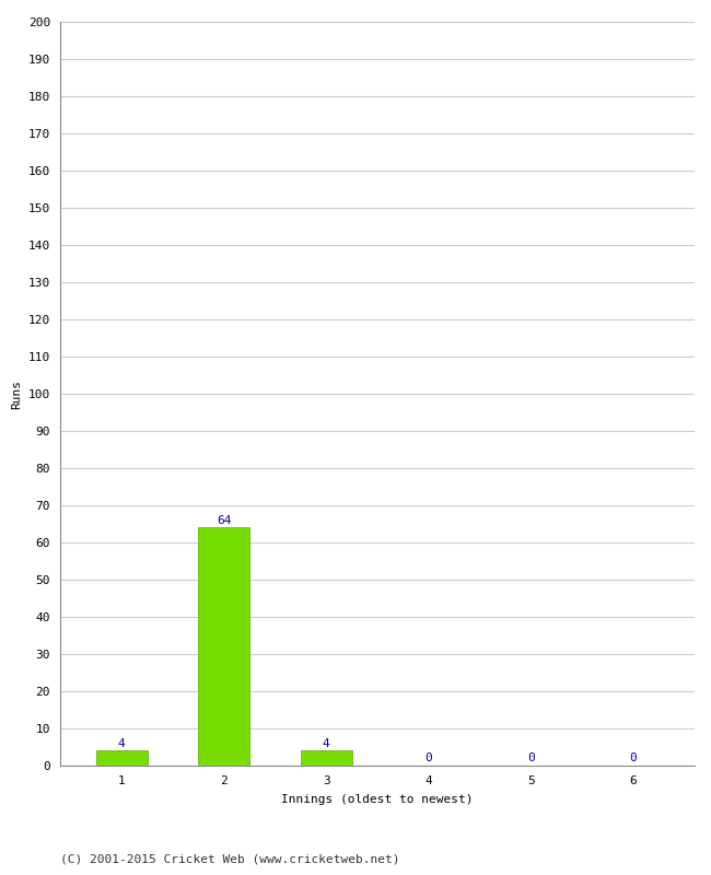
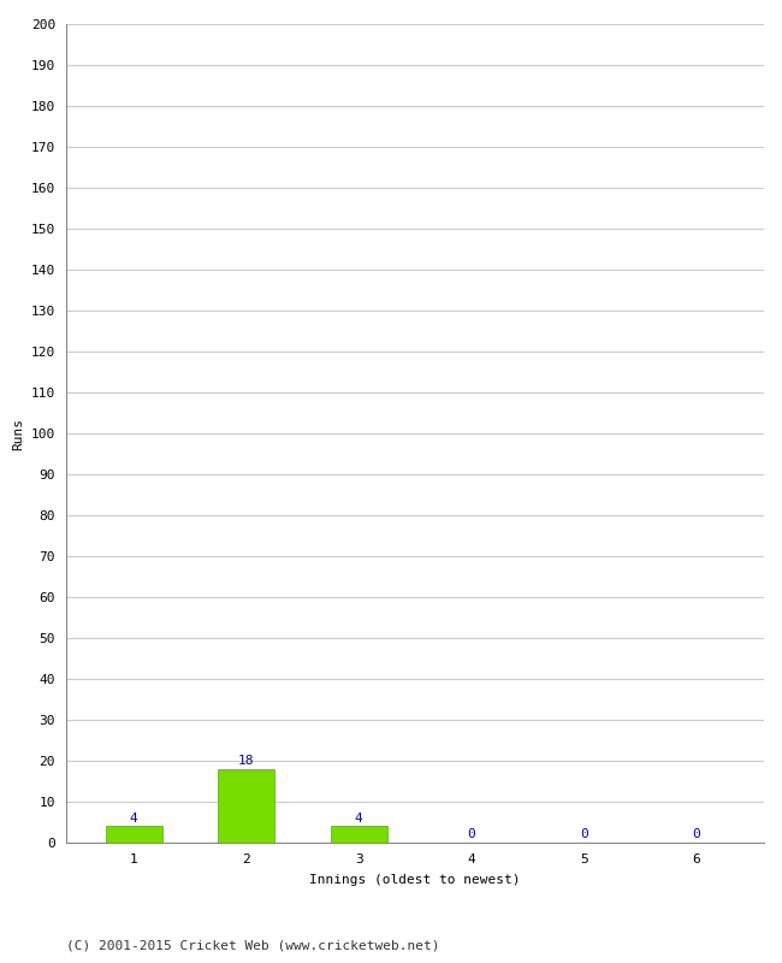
2: 64 -> 18
